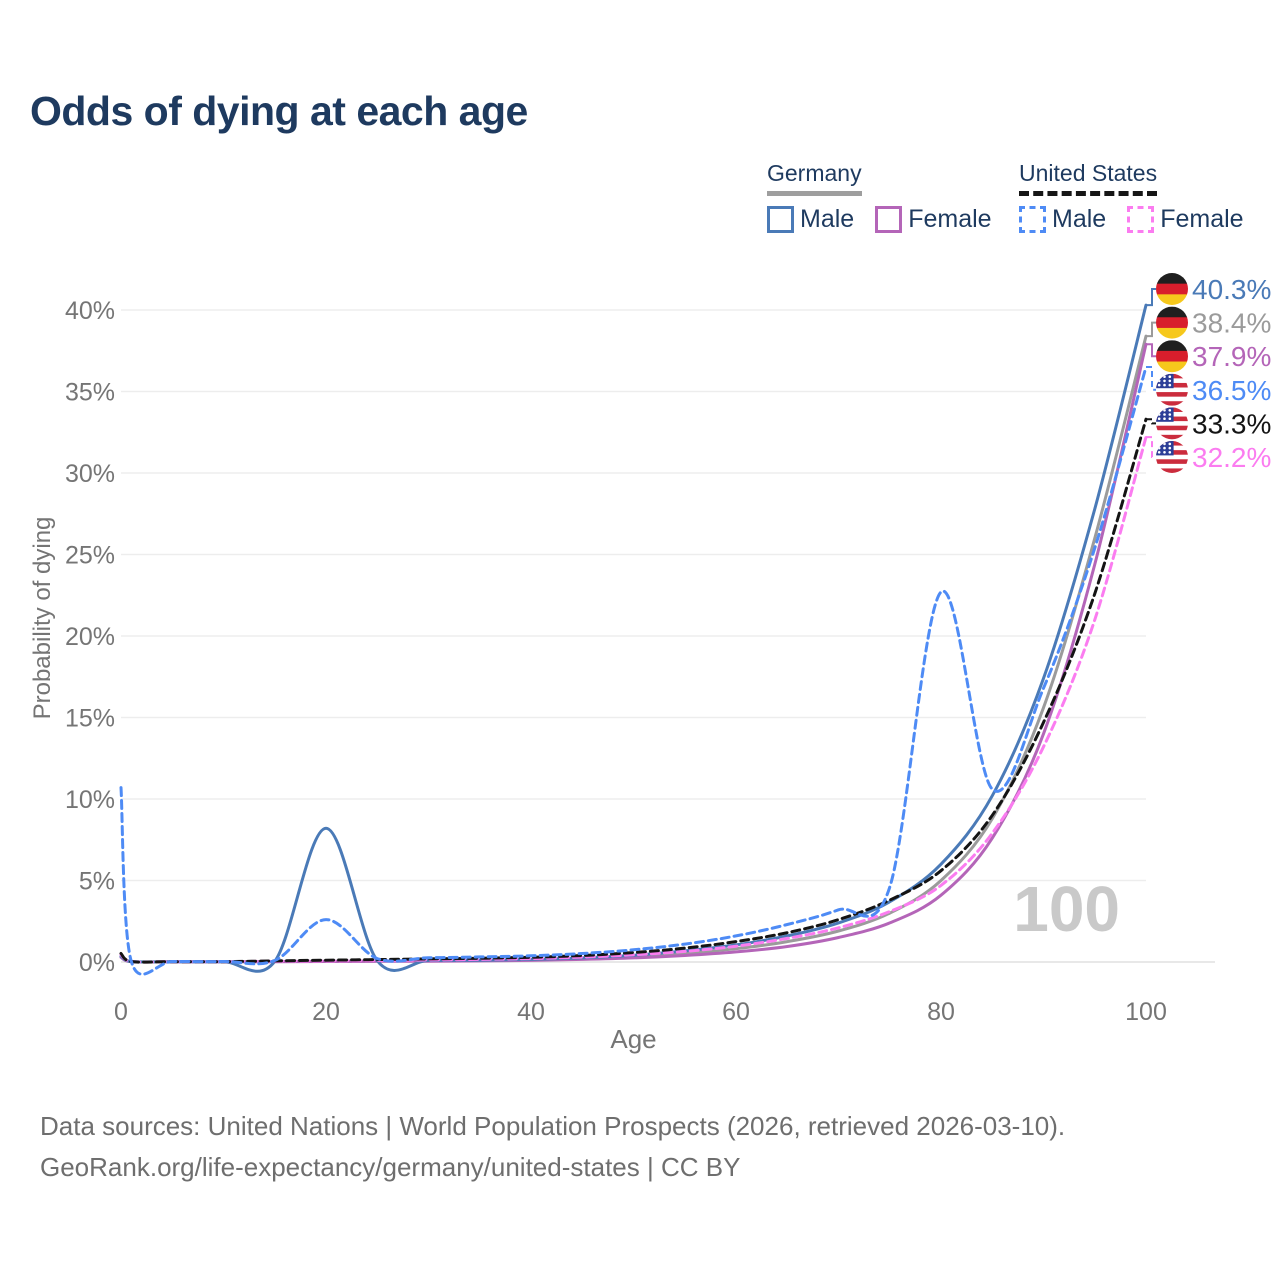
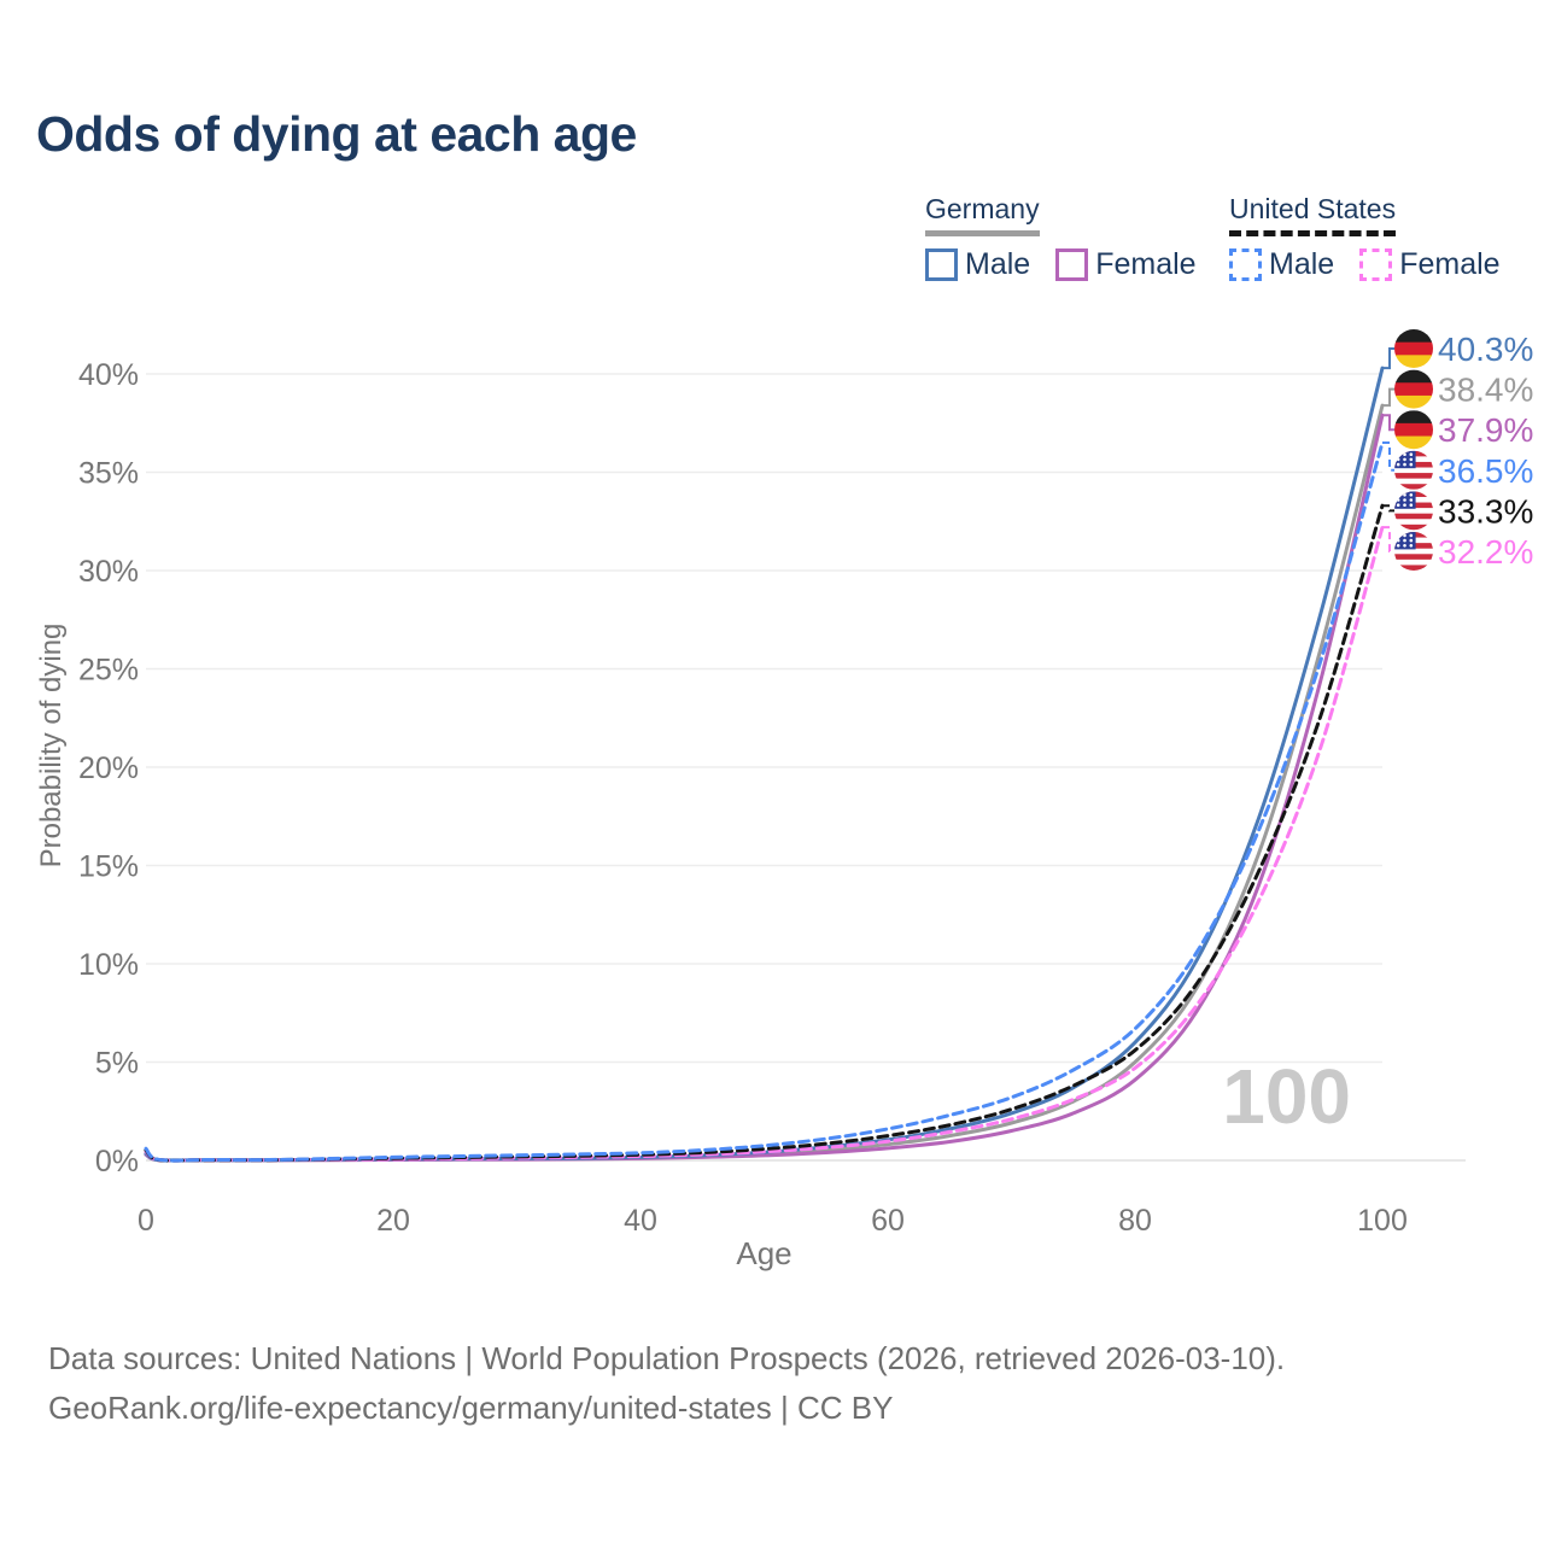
United States Male/0: 10.7% -> 0.6%
Germany Male/20: 8.2% -> 0.1%
United States Male/20: 2.6% -> 0.2%
United States Male/80: 22.7% -> 6.7%
